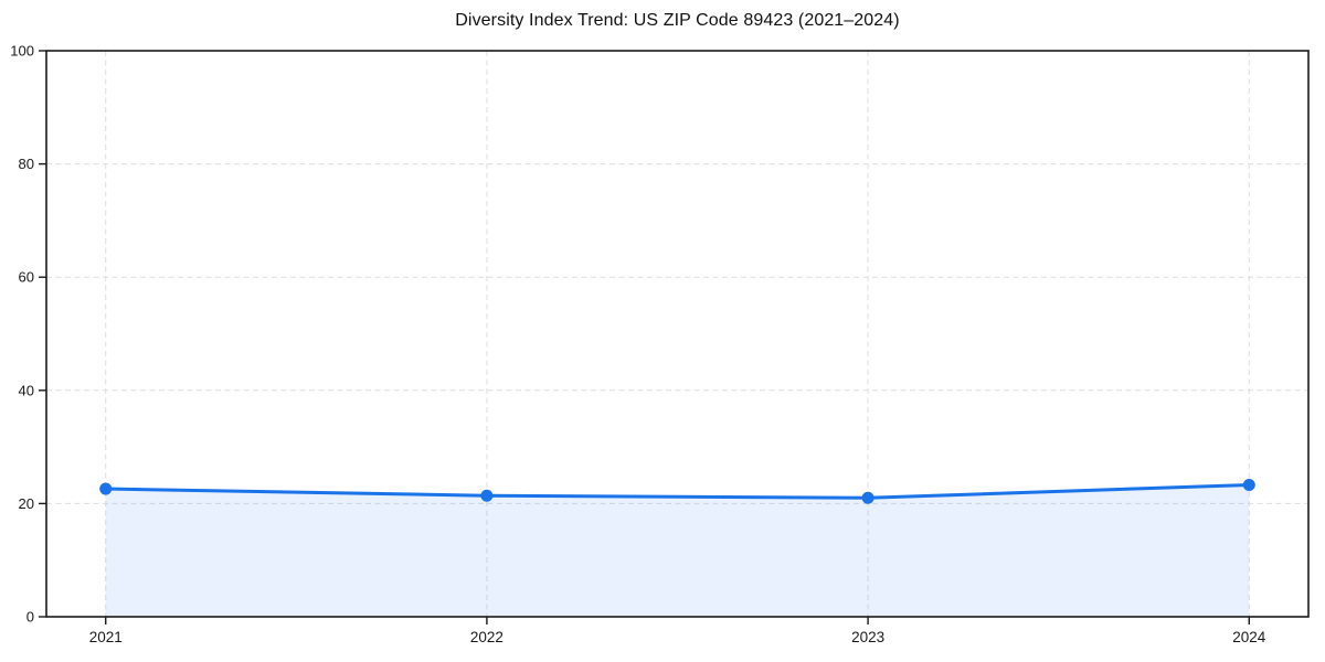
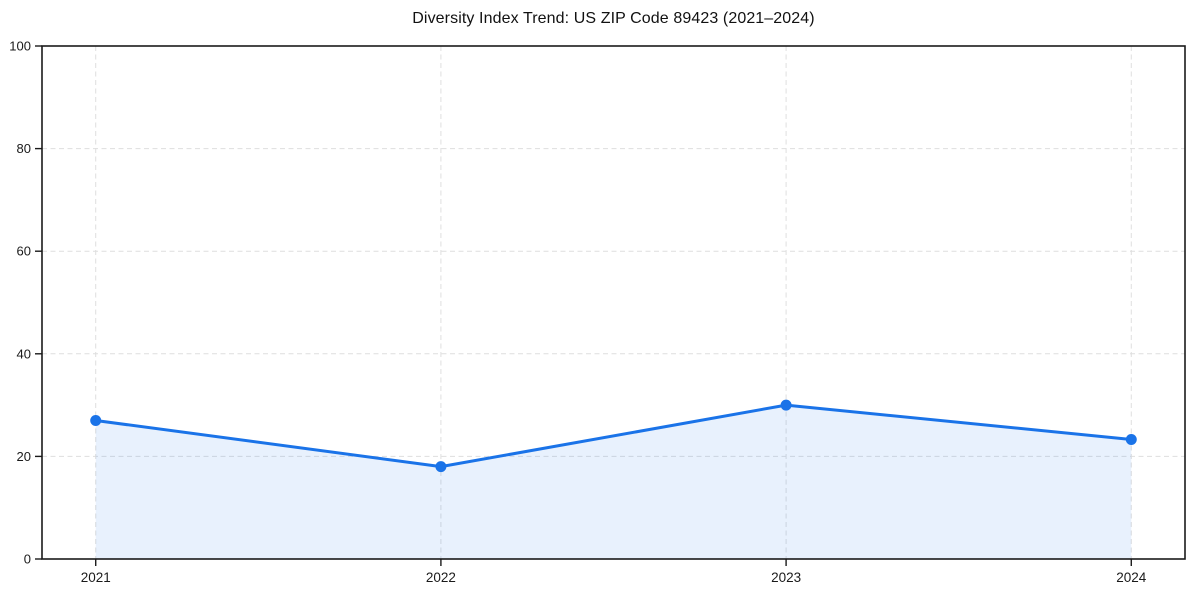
2021: 23 -> 27
2022: 21 -> 18
2023: 21 -> 30
